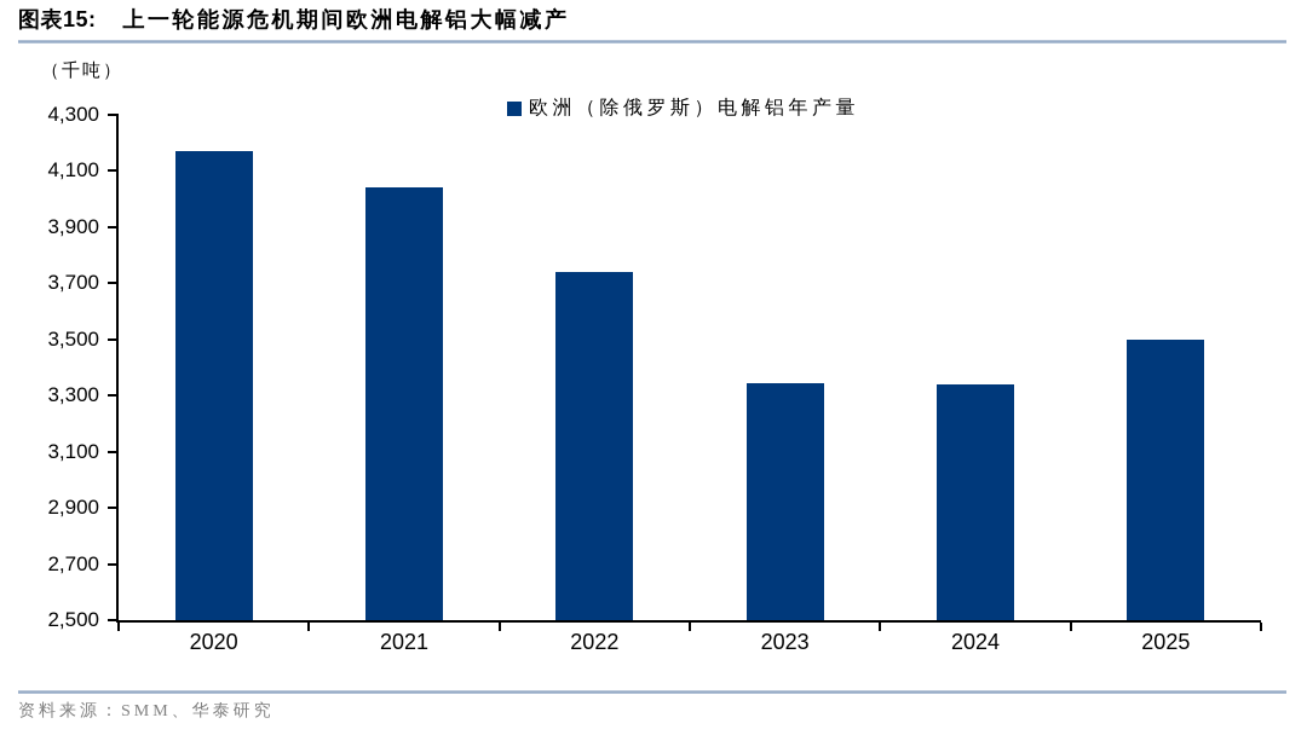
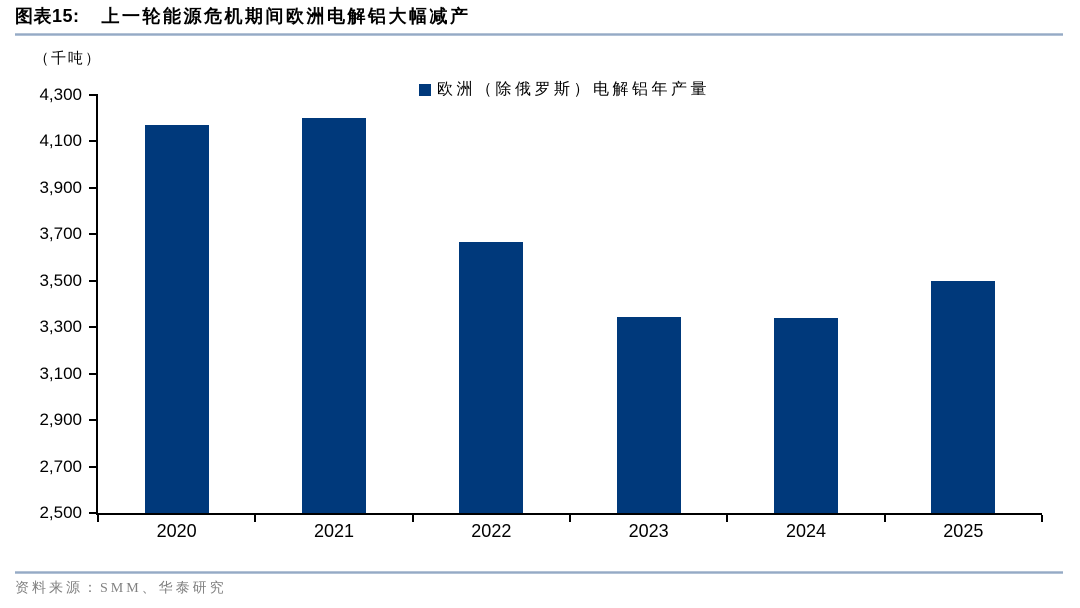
2021: 4040 -> 4200
2022: 3740 -> 3660
